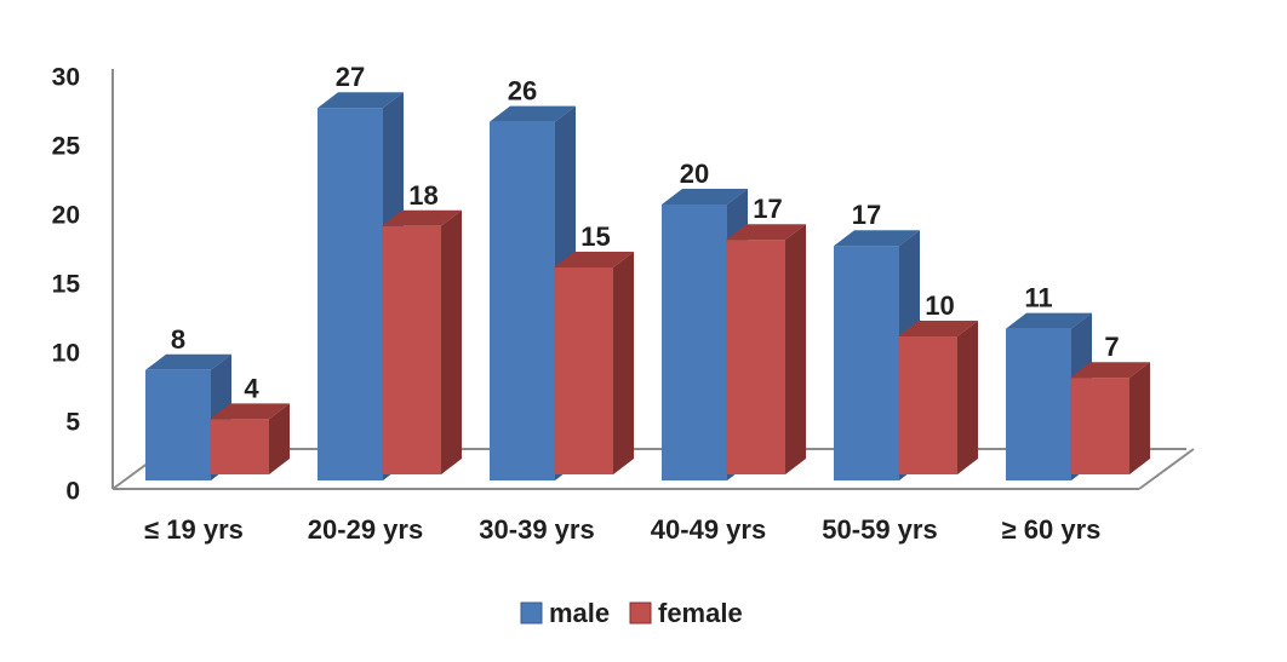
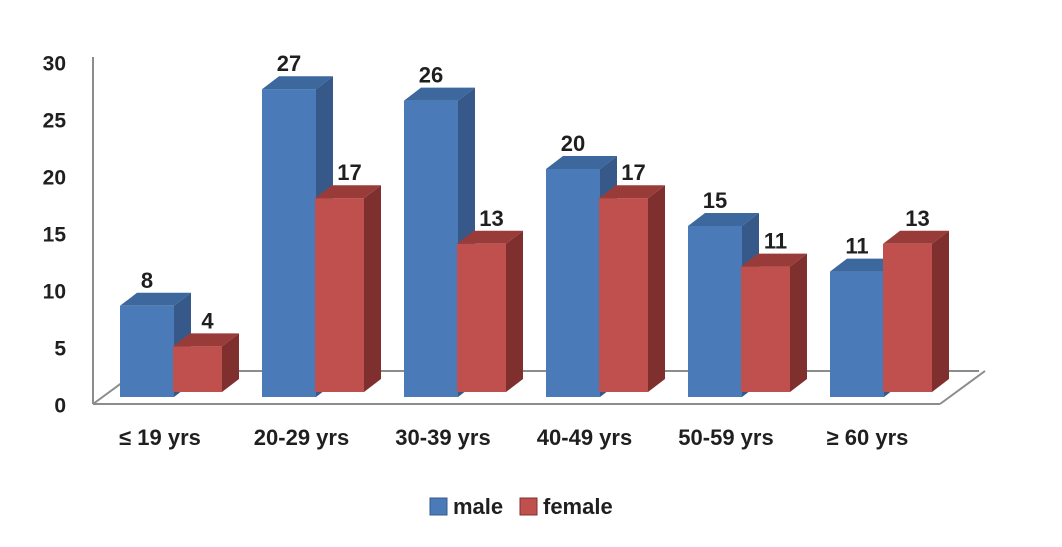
female/20-29 yrs: 18 -> 17
female/30-39 yrs: 15 -> 13
male/50-59 yrs: 17 -> 15
female/50-59 yrs: 10 -> 11
female/≥ 60 yrs: 7 -> 13
